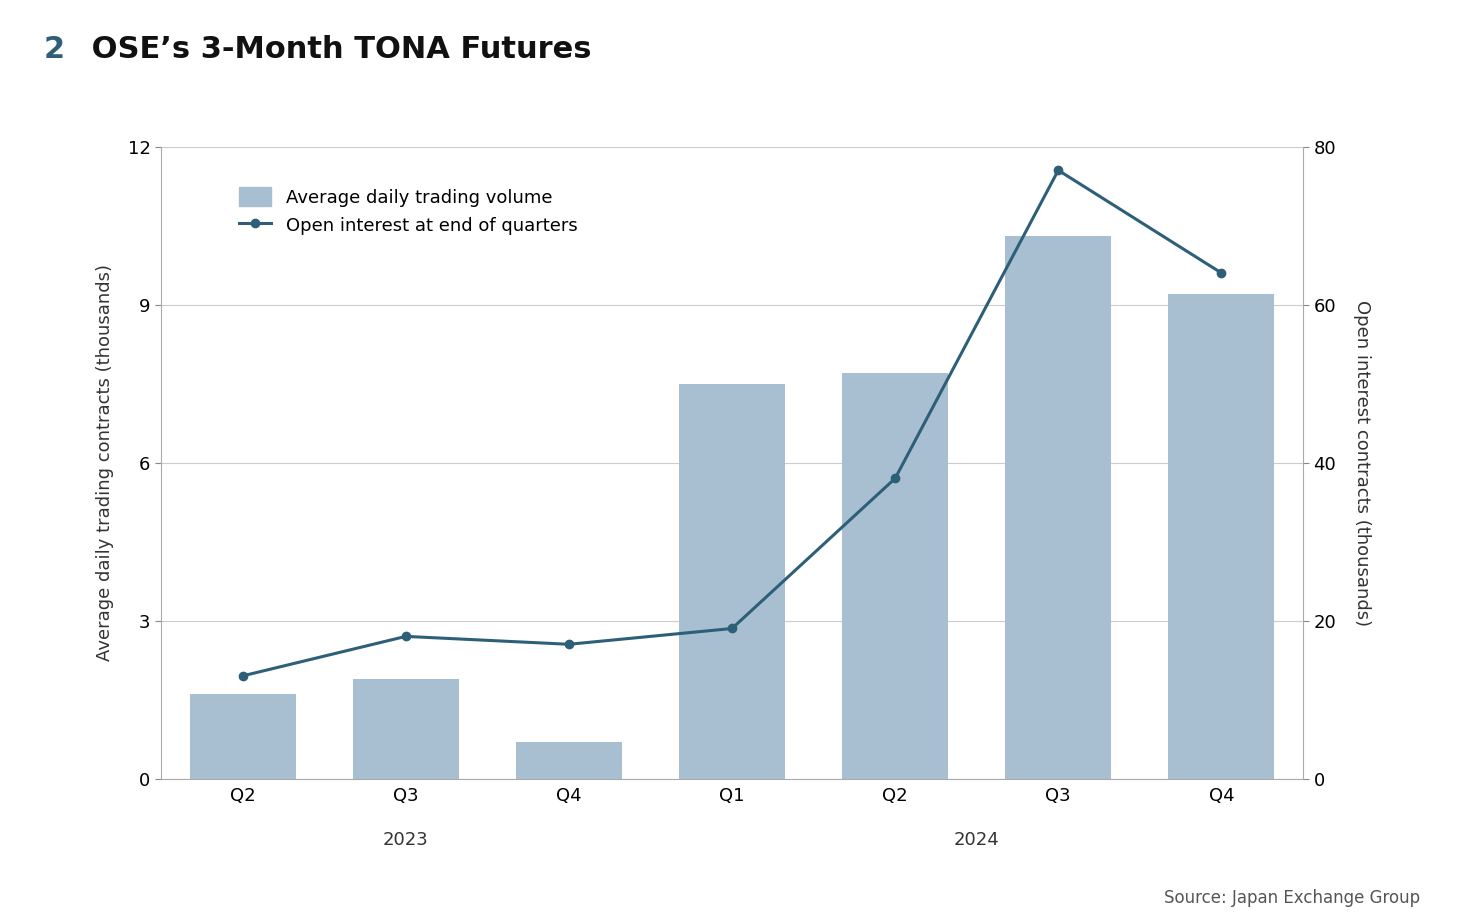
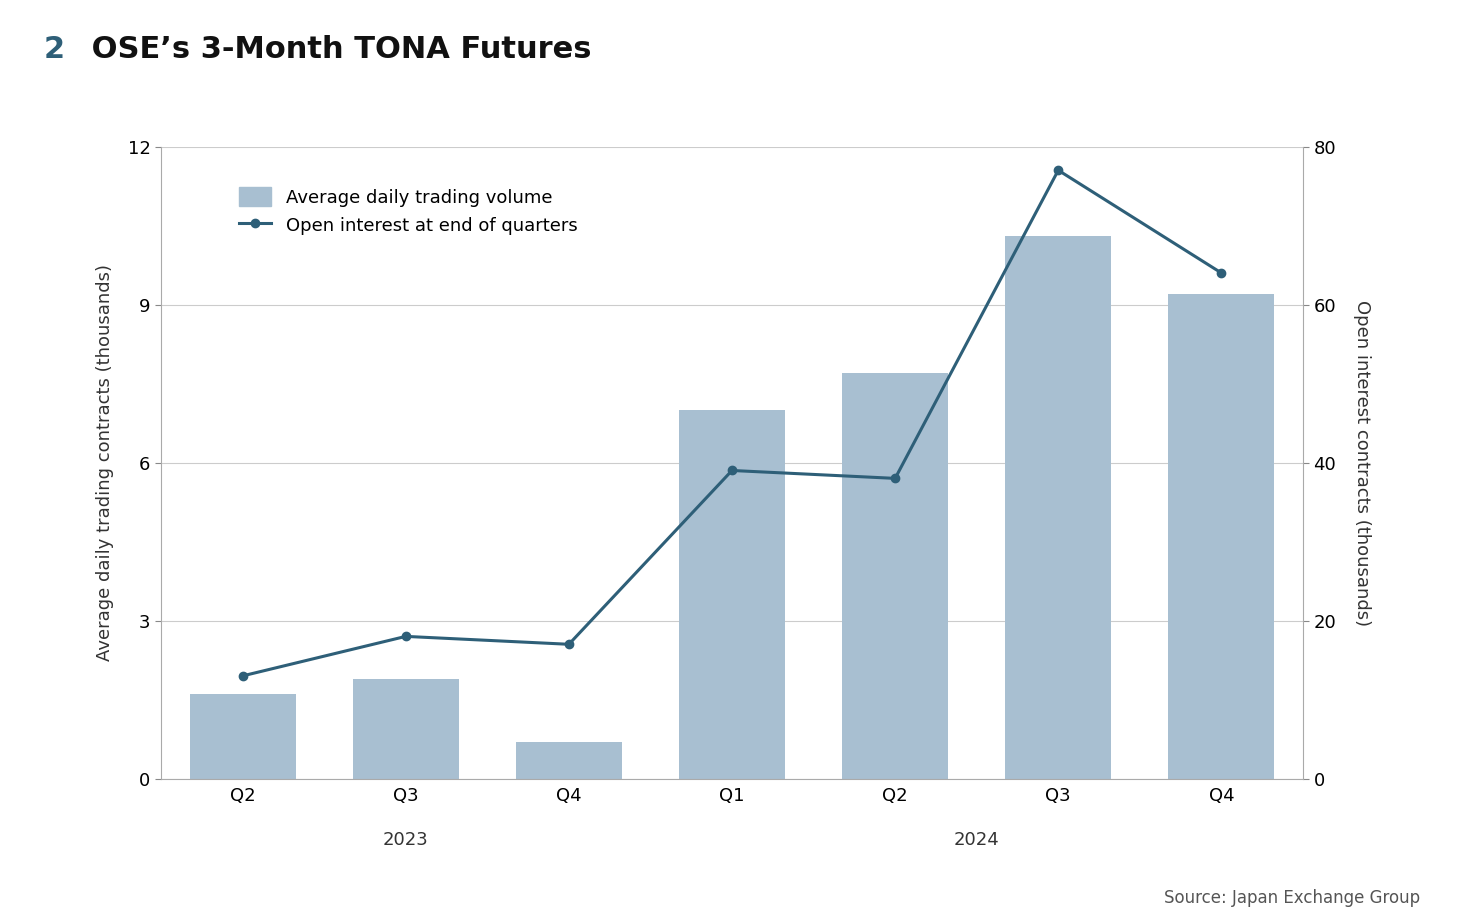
Average daily trading volume/Q1: 7.5 -> 7.0
Open interest at end of quarters/Q1: 19 -> 39
